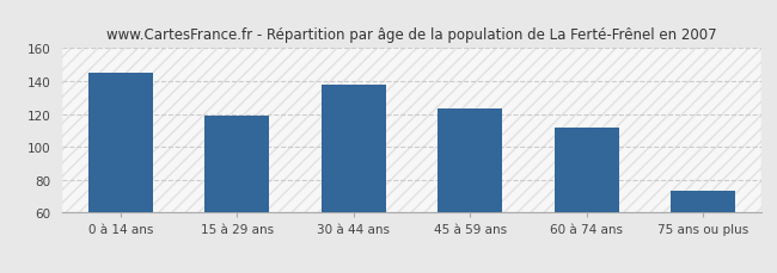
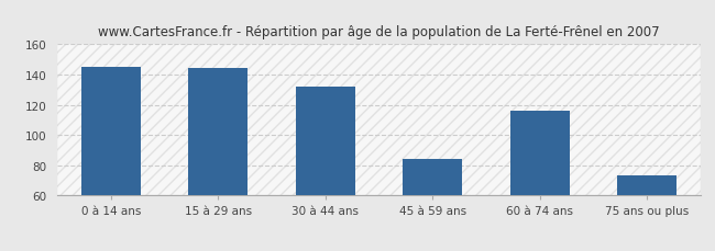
15 à 29 ans: 119 -> 144
30 à 44 ans: 138 -> 132
45 à 59 ans: 123 -> 84
60 à 74 ans: 112 -> 116
